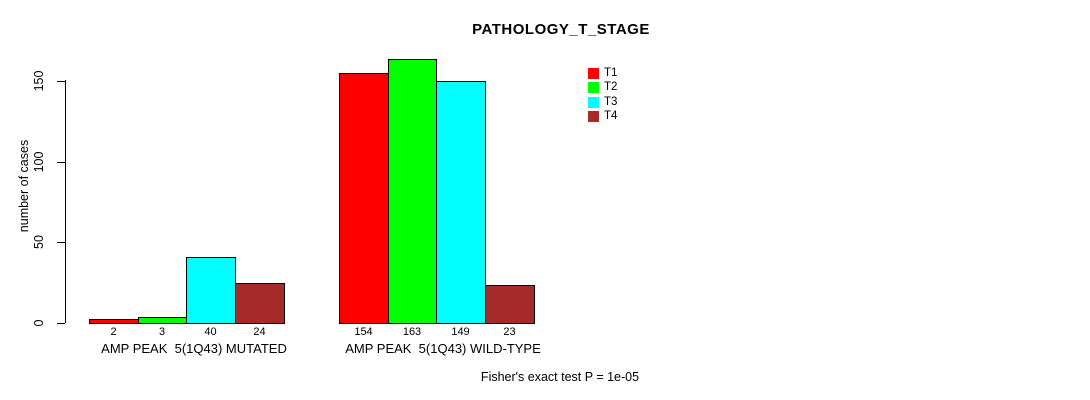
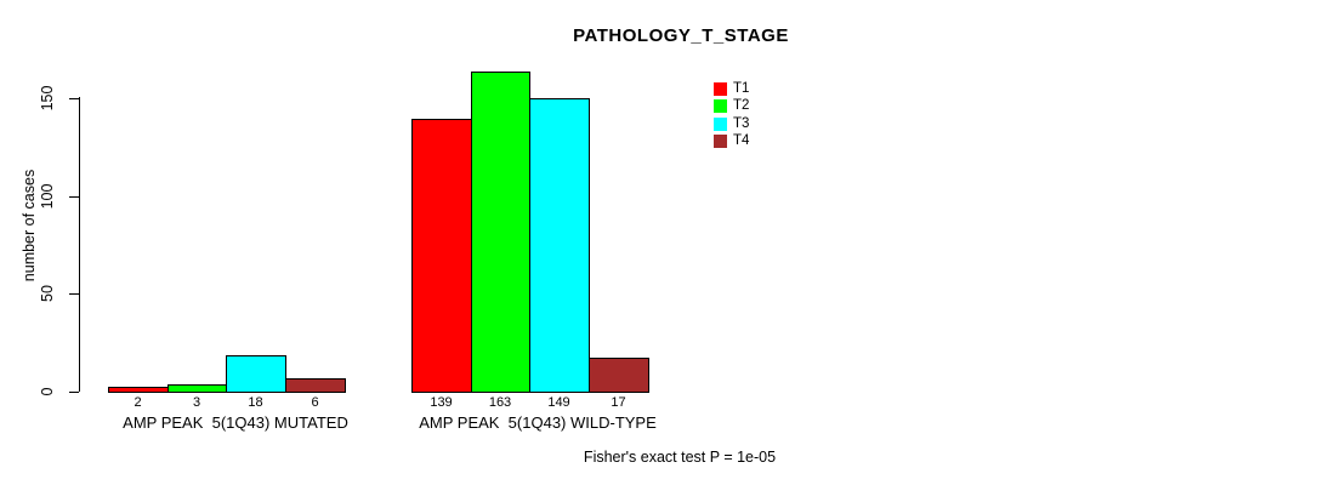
T3/AMP PEAK 5(1Q43) MUTATED: 40 -> 18
T4/AMP PEAK 5(1Q43) MUTATED: 24 -> 6
T1/AMP PEAK 5(1Q43) WILD-TYPE: 154 -> 139
T4/AMP PEAK 5(1Q43) WILD-TYPE: 23 -> 17
